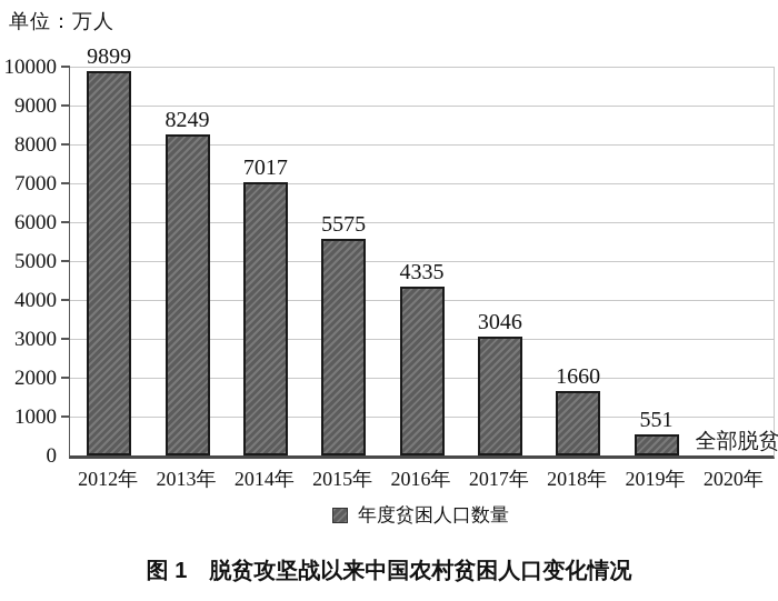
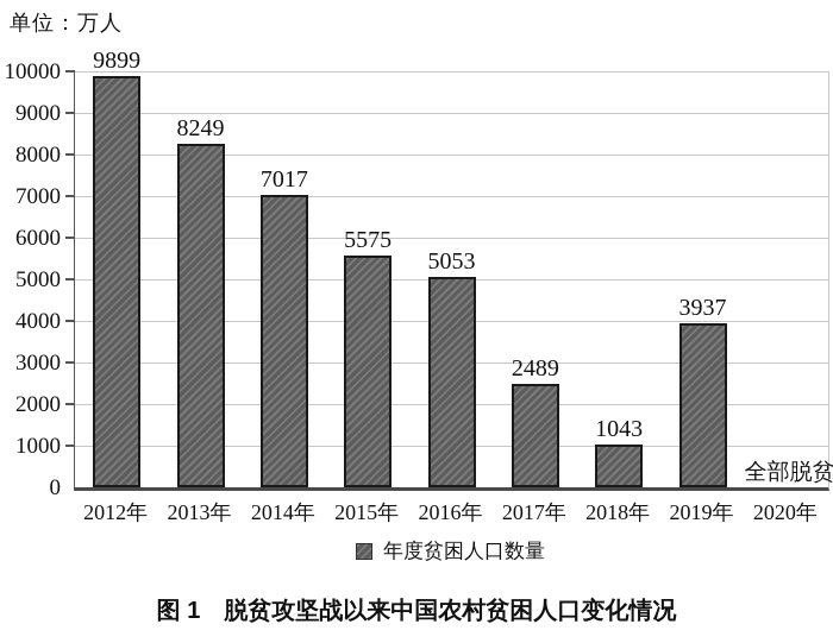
2016年: 4335 -> 5053
2017年: 3046 -> 2489
2018年: 1660 -> 1043
2019年: 551 -> 3937
